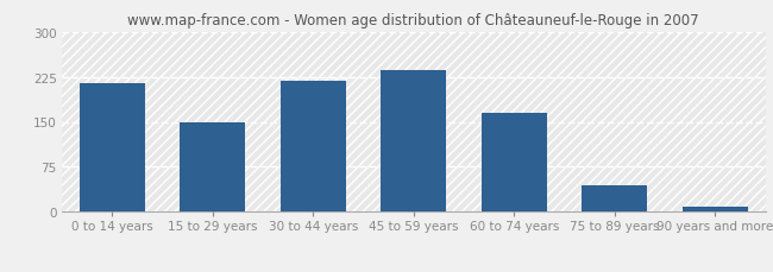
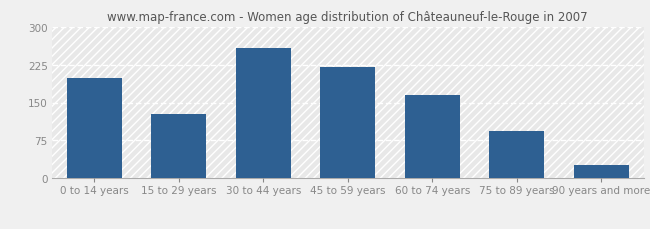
0 to 14 years: 215 -> 198
15 to 29 years: 150 -> 128
30 to 44 years: 218 -> 258
45 to 59 years: 235 -> 220
75 to 89 years: 45 -> 94
90 years and more: 8 -> 26
